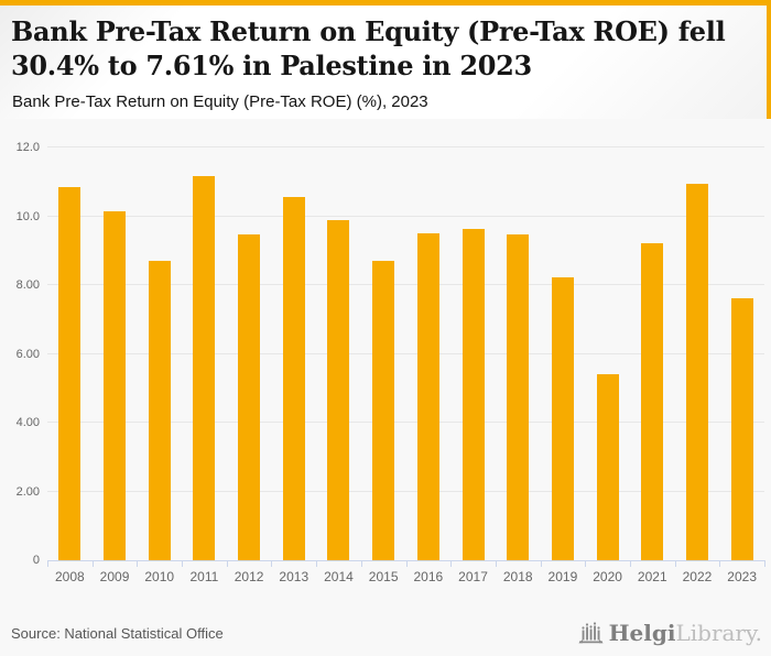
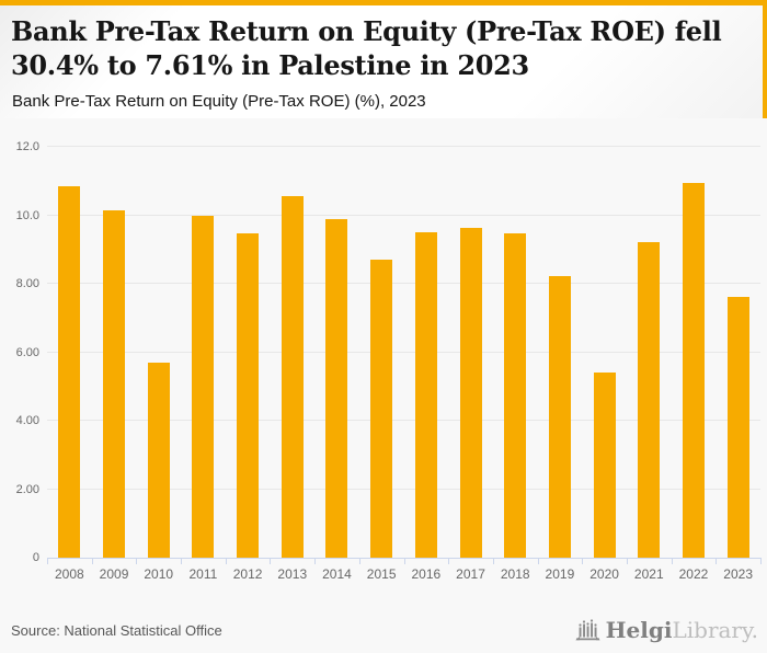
2010: 8.7 -> 5.7
2011: 11.2 -> 10.0
